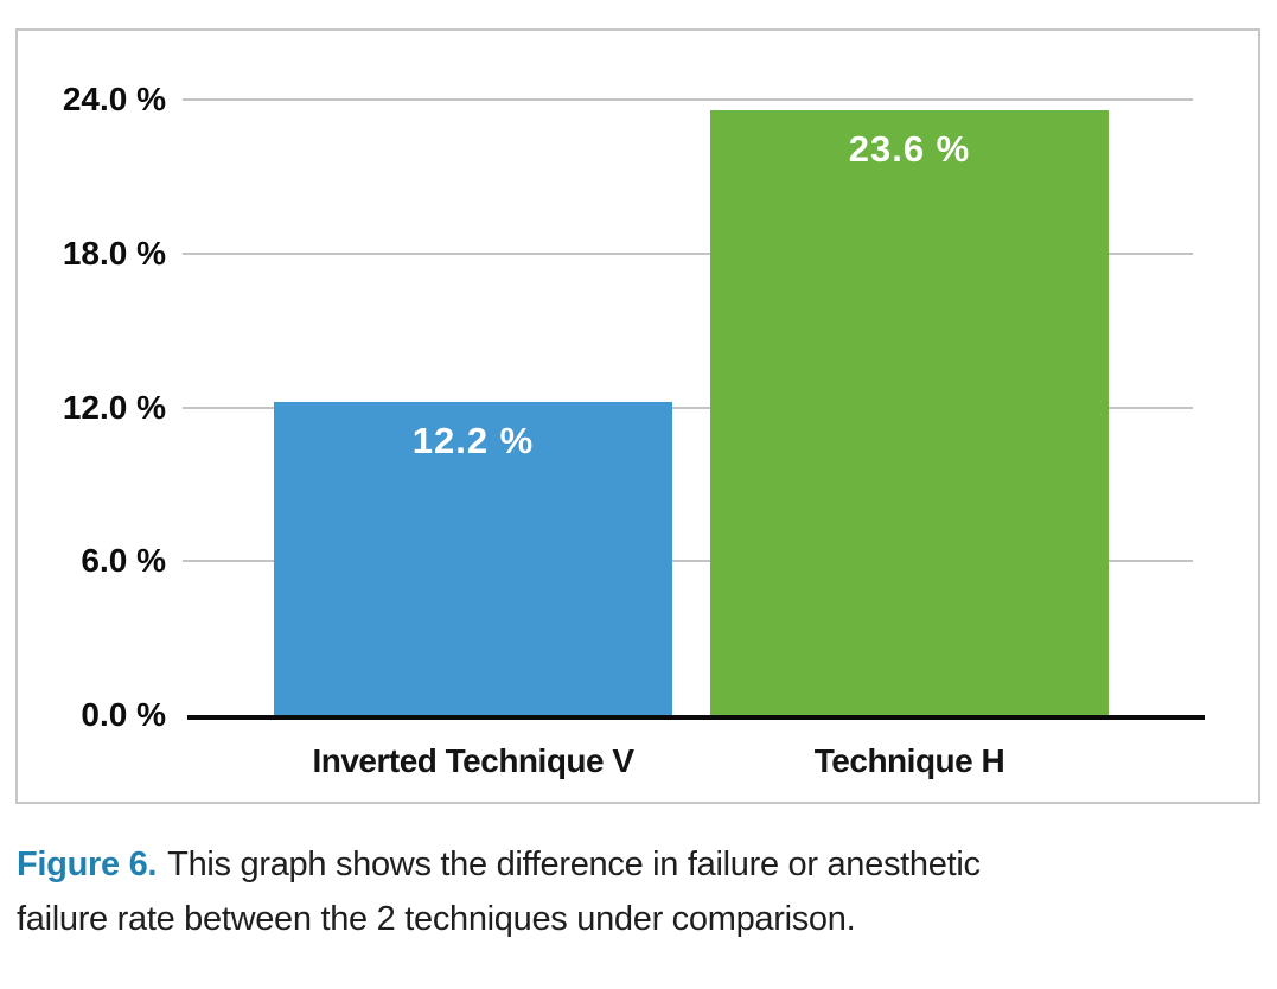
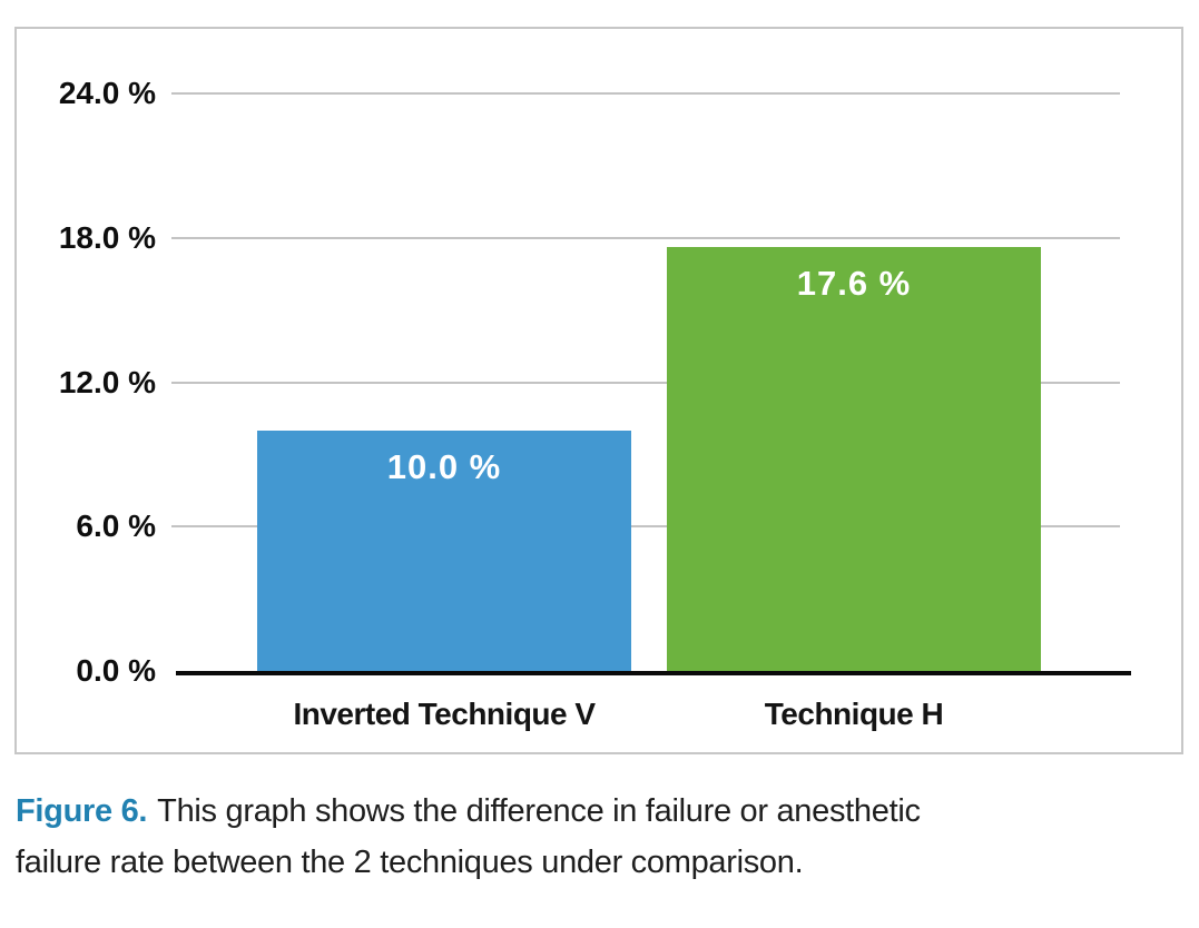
Inverted Technique V: 12.2 -> 10.0
Technique H: 23.6 -> 17.6
